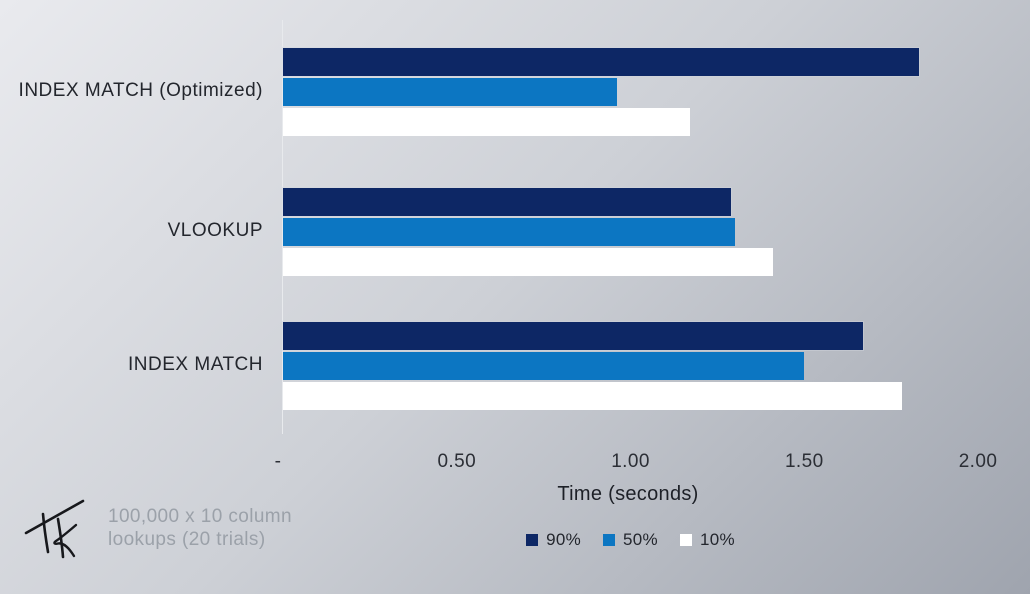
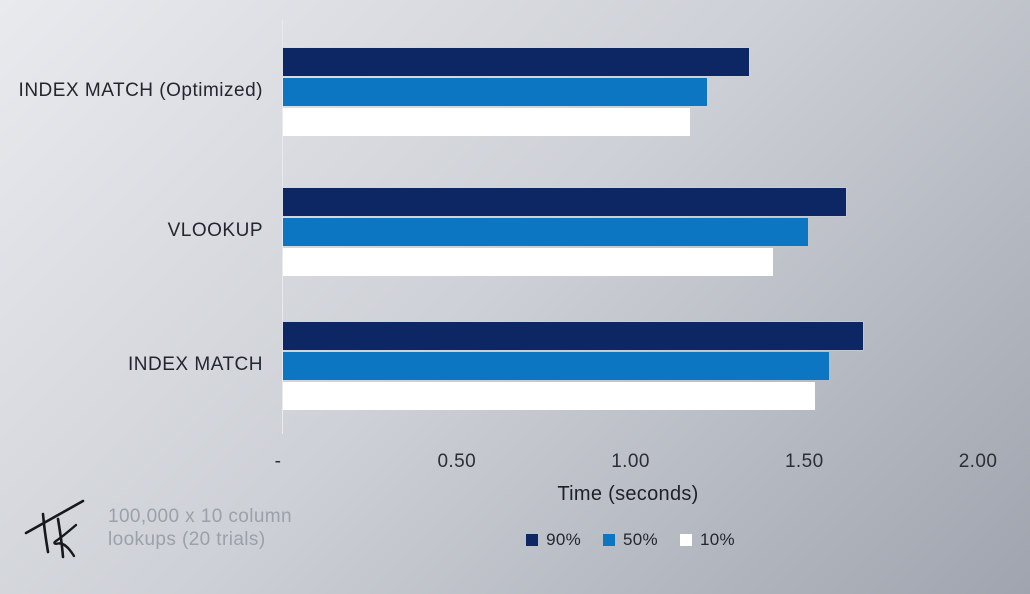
90%/INDEX MATCH (Optimized): 1.83 -> 1.34
50%/INDEX MATCH (Optimized): 0.96 -> 1.22
90%/VLOOKUP: 1.29 -> 1.62
50%/VLOOKUP: 1.30 -> 1.51
50%/INDEX MATCH: 1.50 -> 1.57
10%/INDEX MATCH: 1.78 -> 1.53
